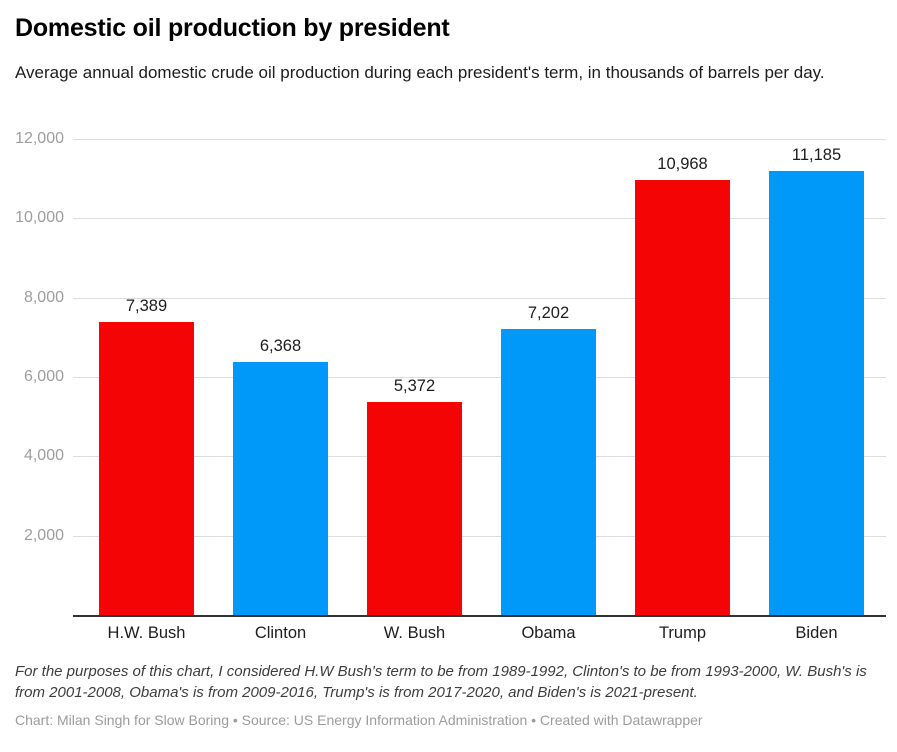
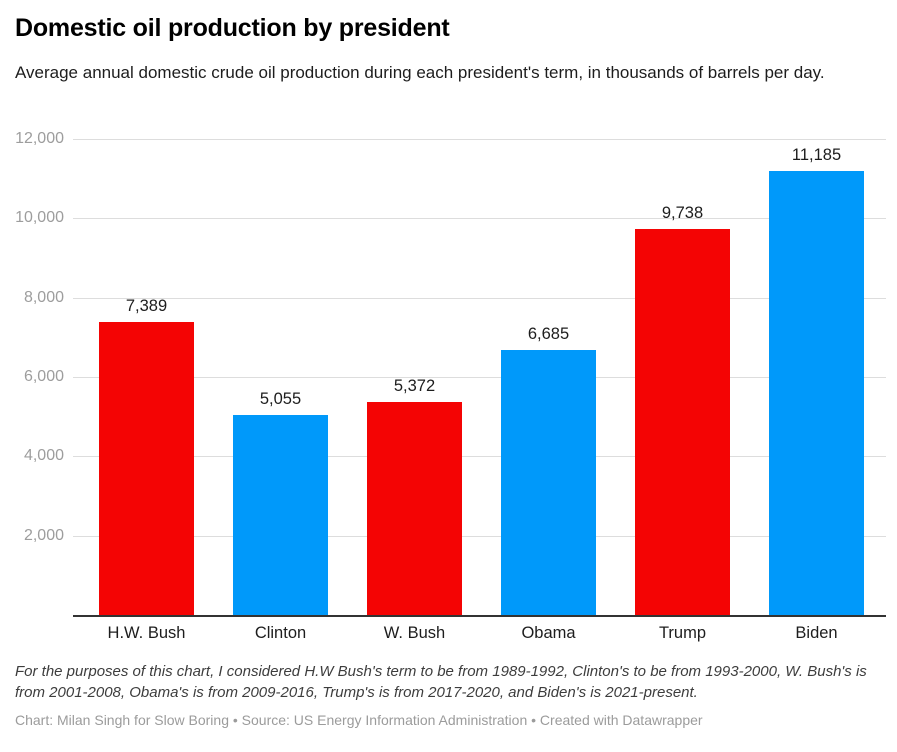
Clinton: 6,368 -> 5,055
Obama: 7,202 -> 6,685
Trump: 10,968 -> 9,738
